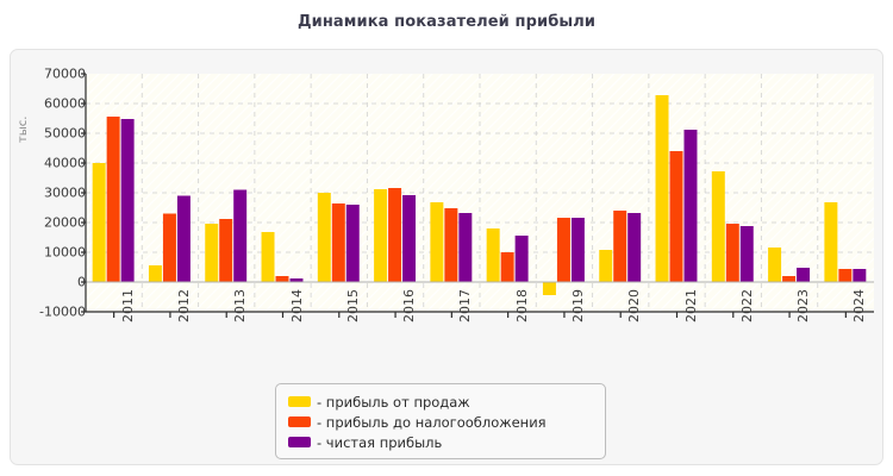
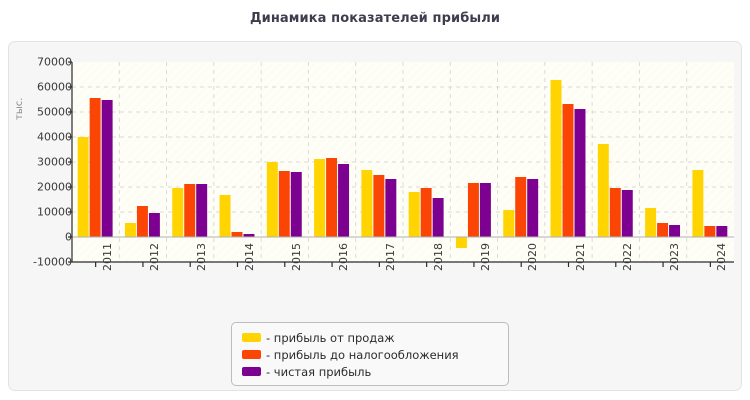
- прибыль до налогообложения/2012: 23000 -> 12000
- чистая прибыль/2012: 29000 -> 10000
- чистая прибыль/2013: 31000 -> 21000
- прибыль до налогообложения/2018: 10000 -> 20000
- прибыль до налогообложения/2021: 44000 -> 53000
- прибыль до налогообложения/2023: 2000 -> 6000
